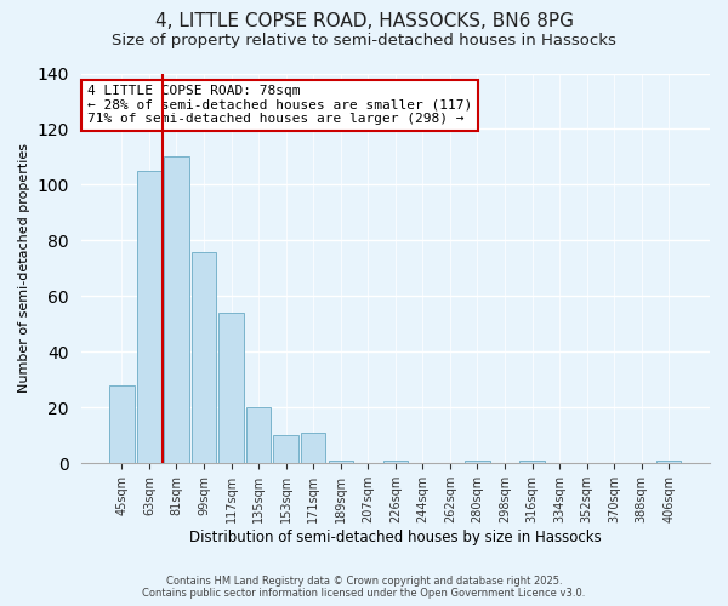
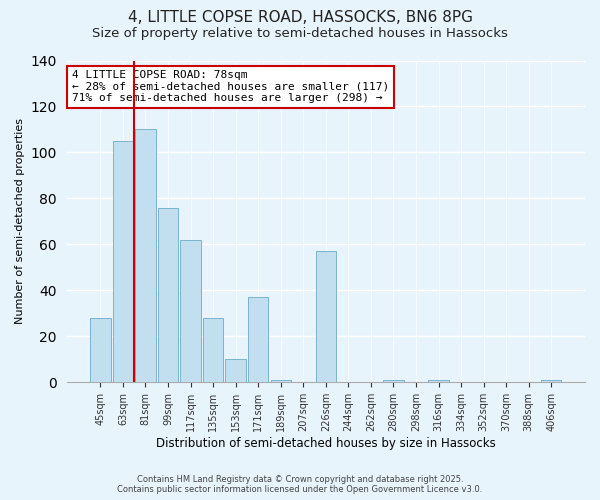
117sqm: 54 -> 62
135sqm: 20 -> 28
171sqm: 11 -> 37
226sqm: 1 -> 57
